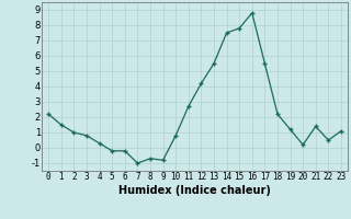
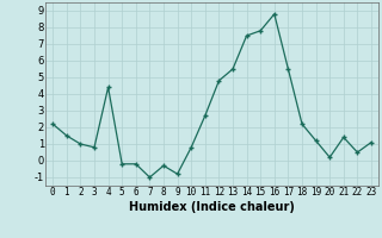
4: 0.3 -> 4.4
8: -0.7 -> -0.3
12: 4.2 -> 4.8
